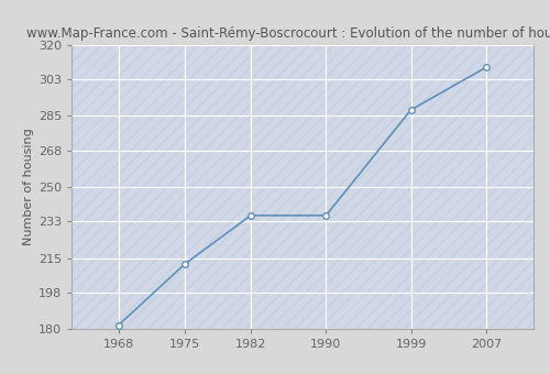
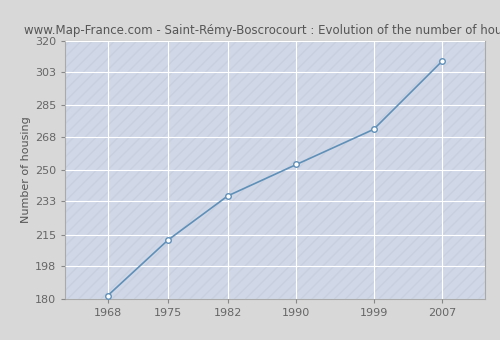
1990: 236 -> 253
1999: 288 -> 272
